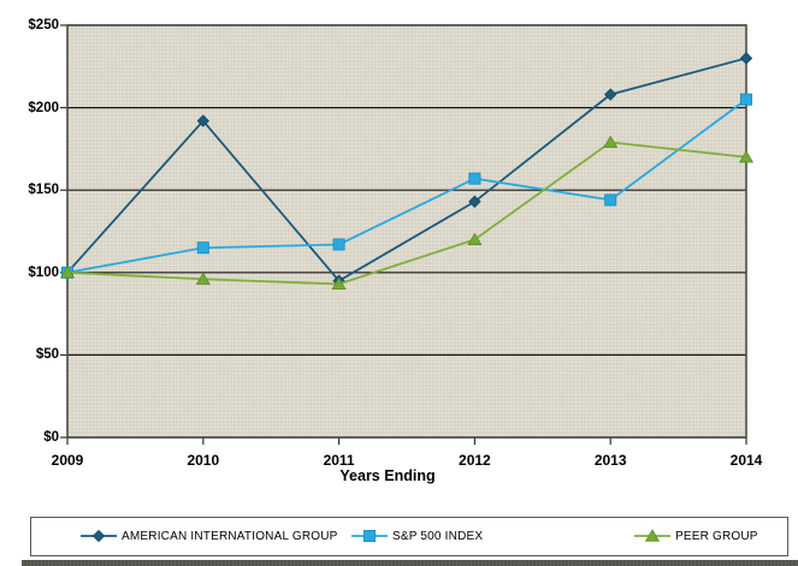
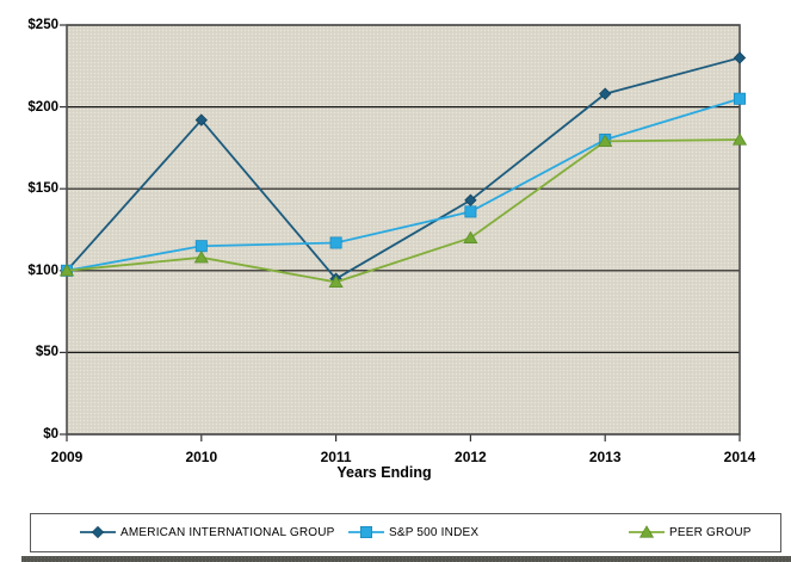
PEER GROUP/2010: $96 -> $108
S&P 500 INDEX/2012: $157 -> $136
S&P 500 INDEX/2013: $144 -> $180
PEER GROUP/2014: $170 -> $180
